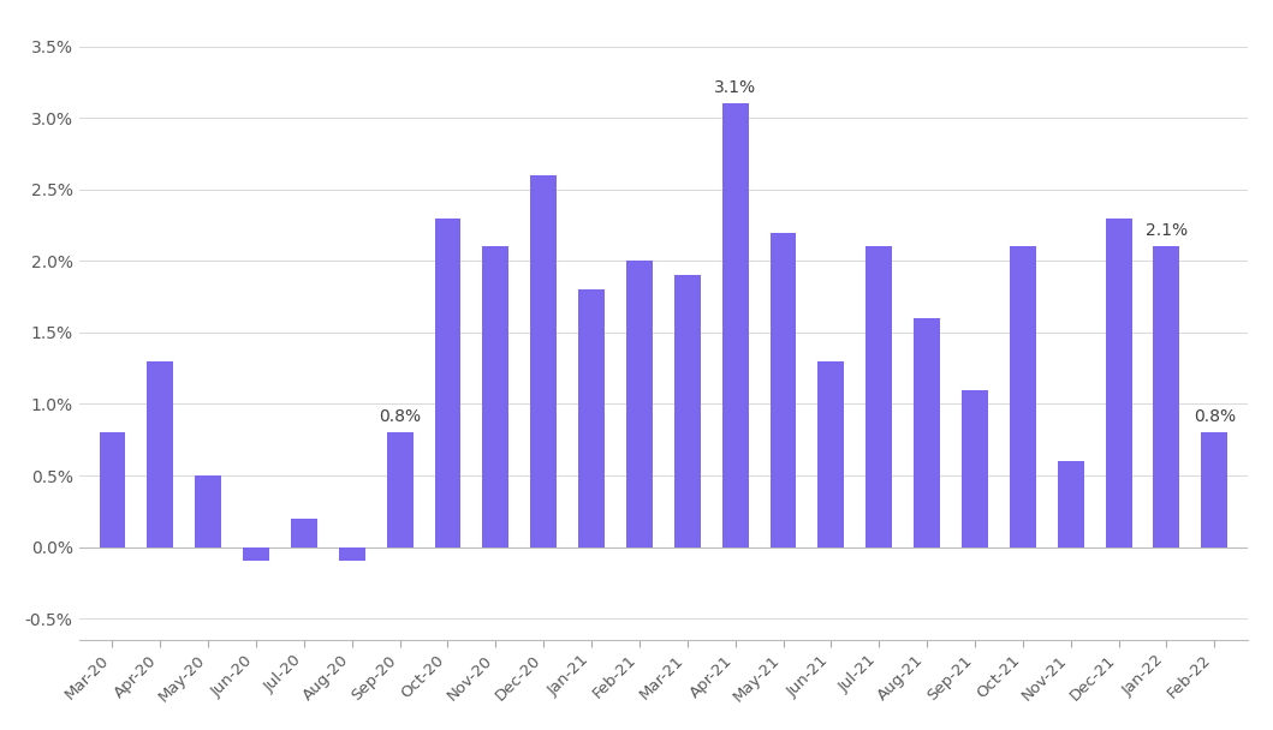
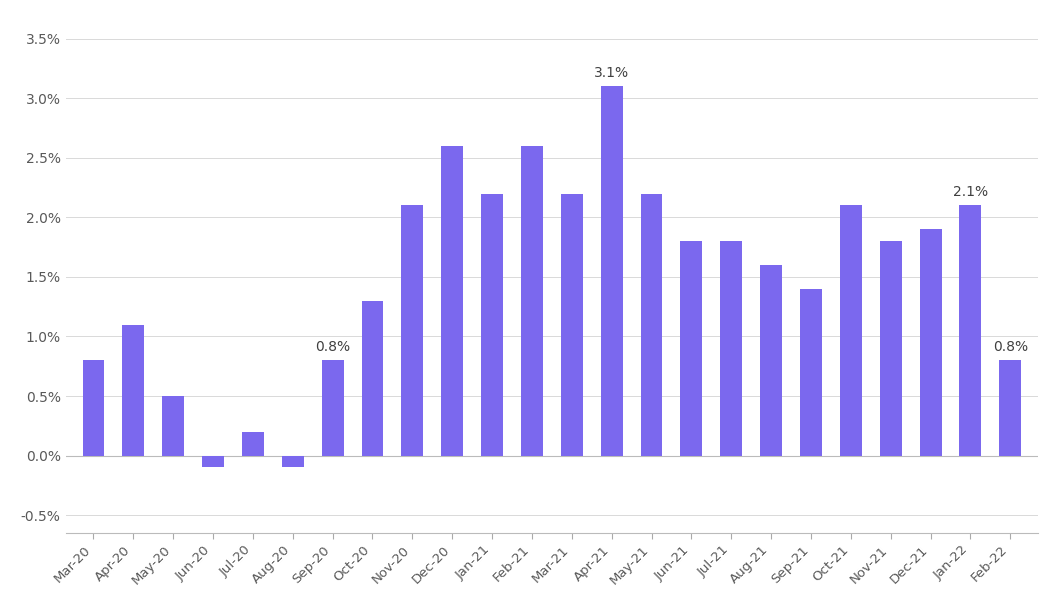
Apr-20: 1.3% -> 1.1%
Oct-20: 2.3% -> 1.3%
Jan-21: 1.8% -> 2.2%
Feb-21: 2.0% -> 2.6%
Mar-21: 1.9% -> 2.2%
Jun-21: 1.3% -> 1.8%
Jul-21: 2.1% -> 1.8%
Sep-21: 1.1% -> 1.4%
Nov-21: 0.6% -> 1.8%
Dec-21: 2.3% -> 1.9%
